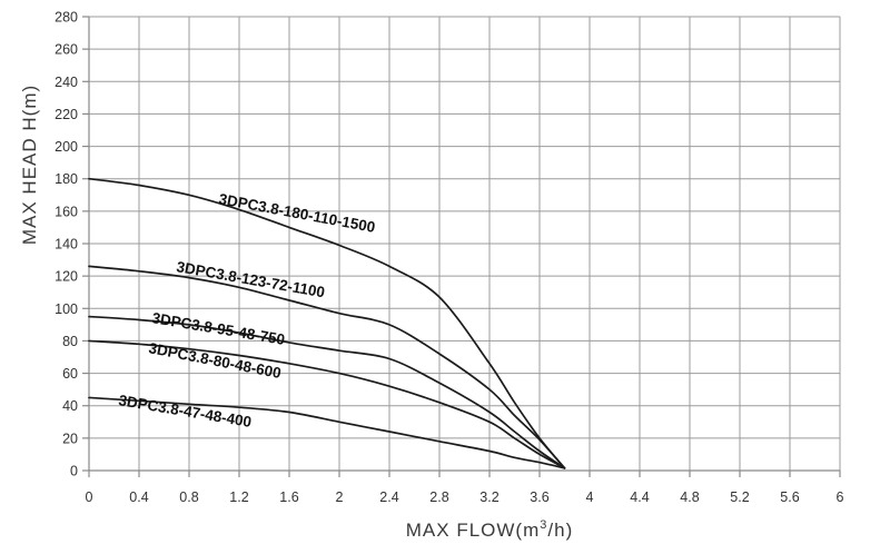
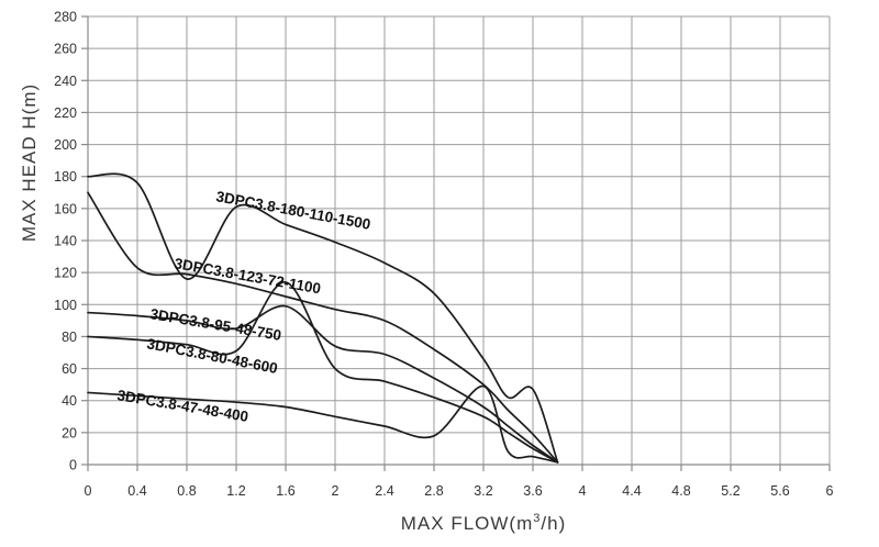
3DPC3.8-123-72-1100/0: 126 -> 170
3DPC3.8-180-110-1500/0.8: 170 -> 116
3DPC3.8-95-48-750/1.6: 79 -> 99
3DPC3.8-80-48-600/1.6: 66 -> 114
3DPC3.8-47-48-400/3.2: 12 -> 49
3DPC3.8-180-110-1500/3.6: 20 -> 47
